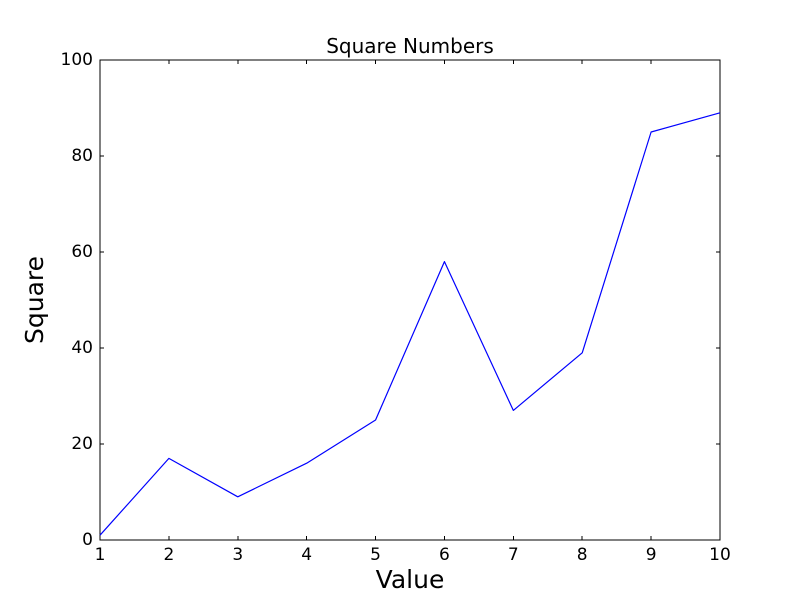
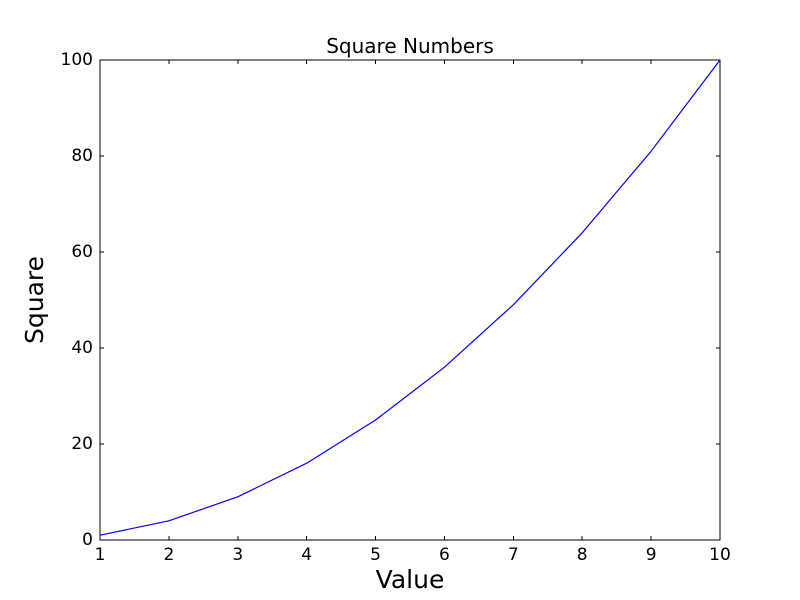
2: 17 -> 4
6: 58 -> 36
7: 27 -> 49
8: 39 -> 64
9: 85 -> 81
10: 89 -> 100
